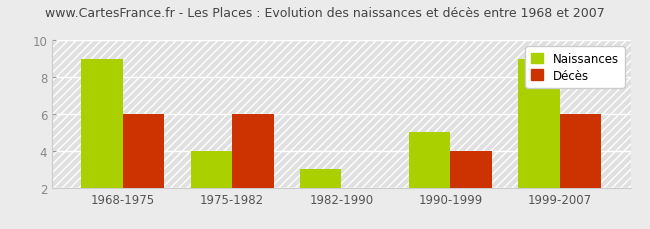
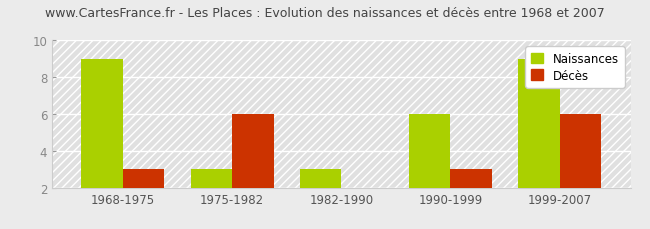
Décès/1968-1975: 6 -> 3
Naissances/1975-1982: 4 -> 3
Naissances/1990-1999: 5 -> 6
Décès/1990-1999: 4 -> 3
